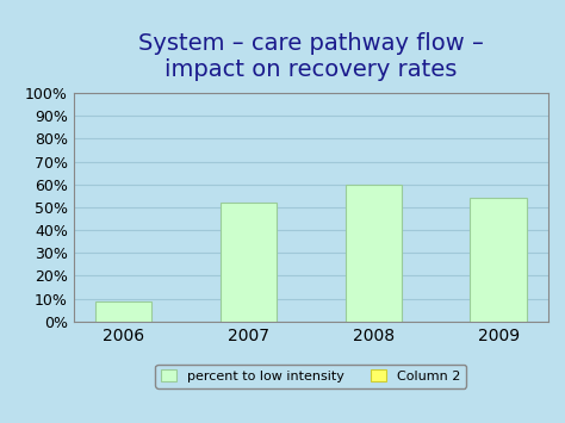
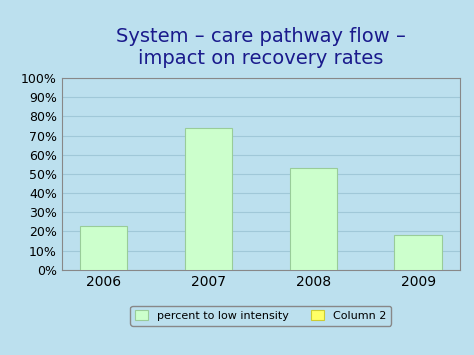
2006: 9% -> 23%
2007: 52% -> 74%
2008: 60% -> 53%
2009: 54% -> 18%
